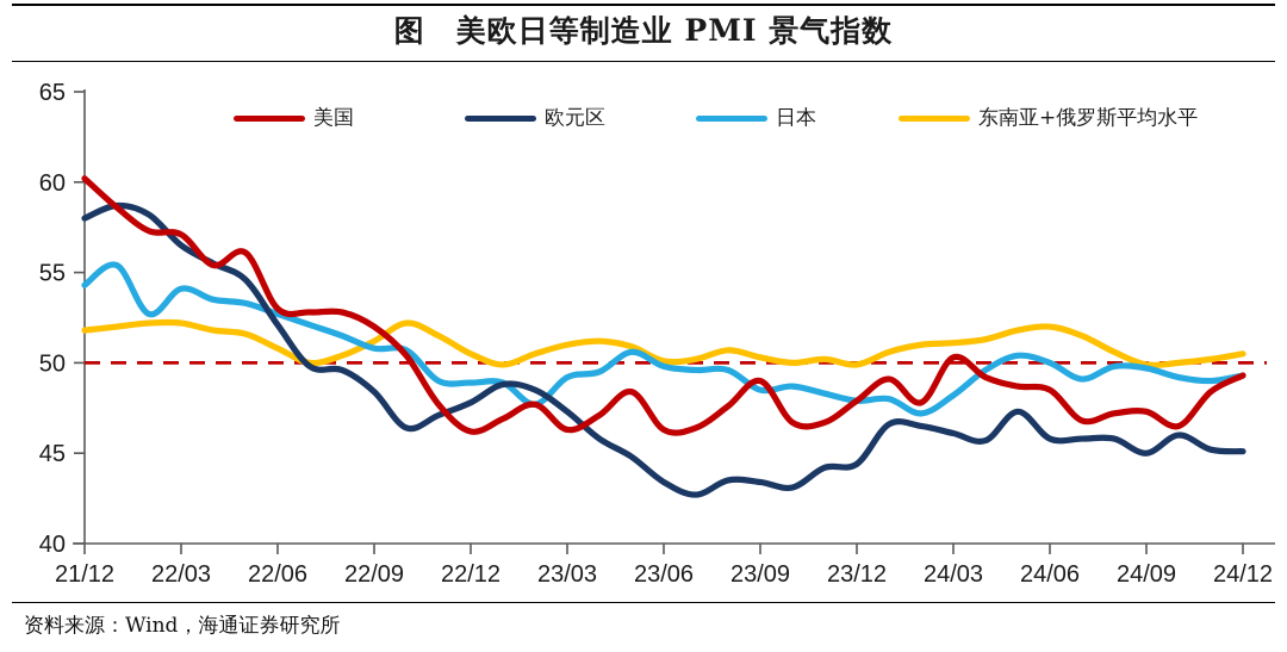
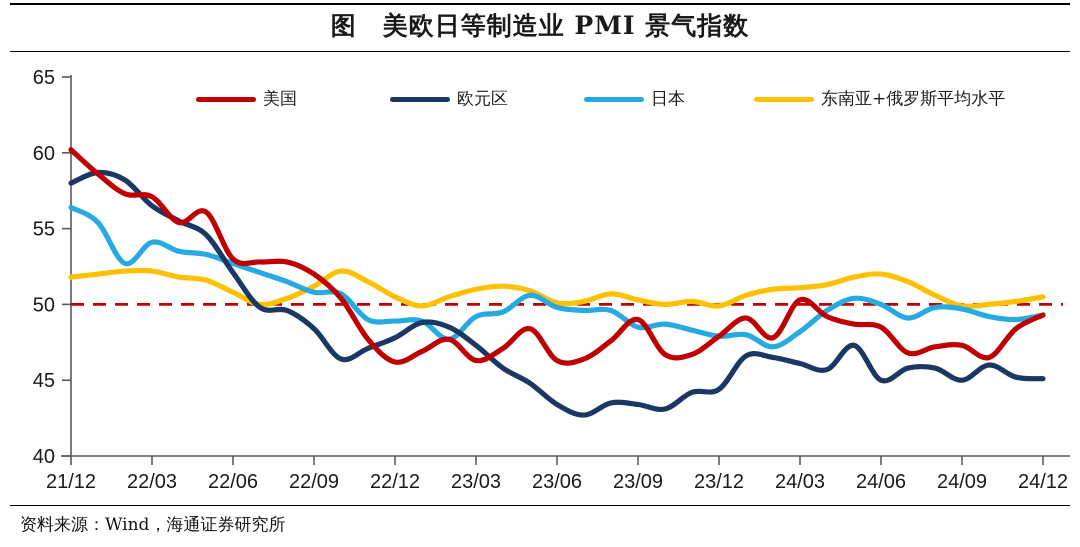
日本/21/12: 54.3 -> 56.4
欧元区/24/06: 45.8 -> 45.0
